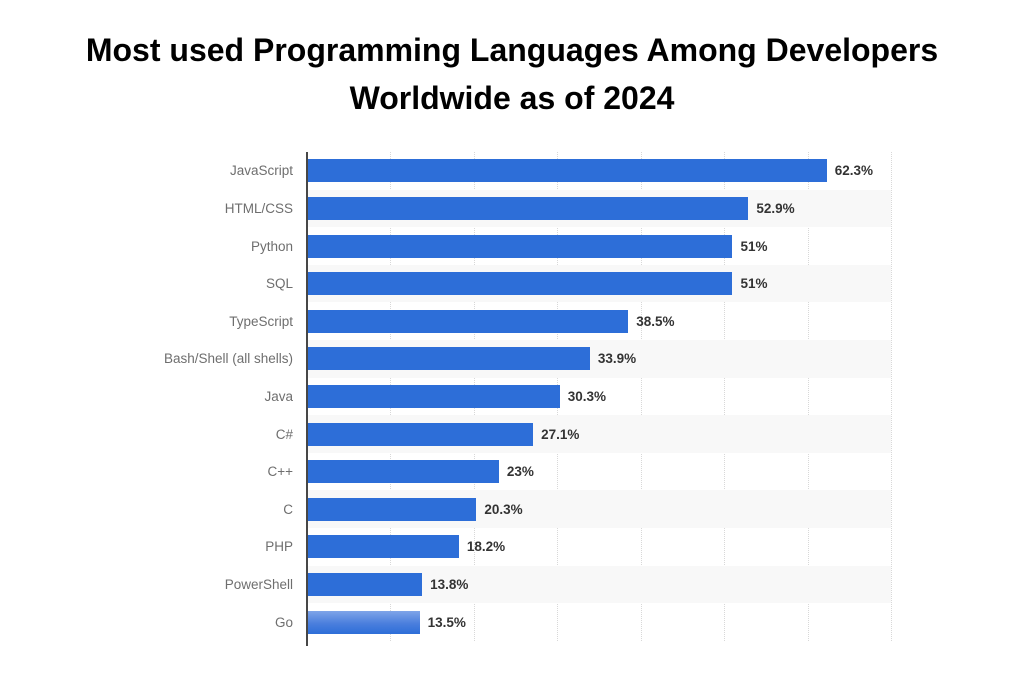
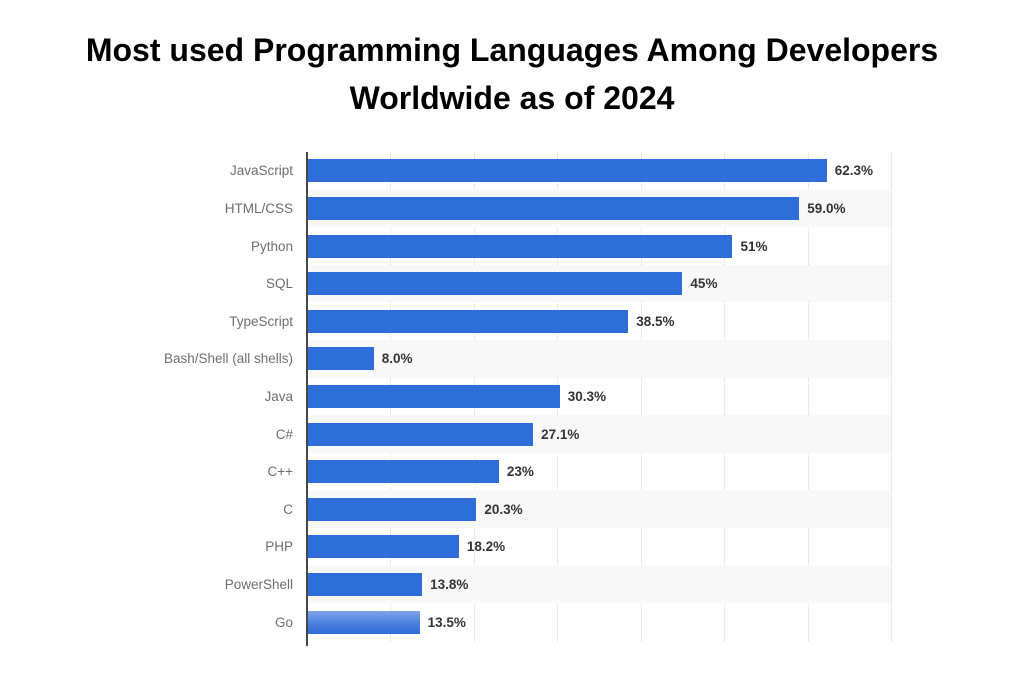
HTML/CSS: 52.9% -> 59.0%
SQL: 51% -> 45%
Bash/Shell (all shells): 33.9% -> 8.0%
